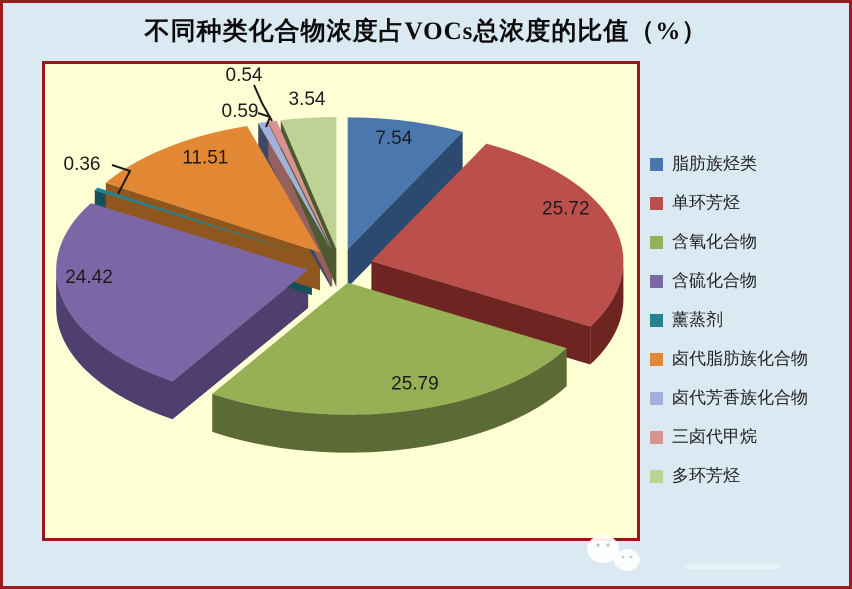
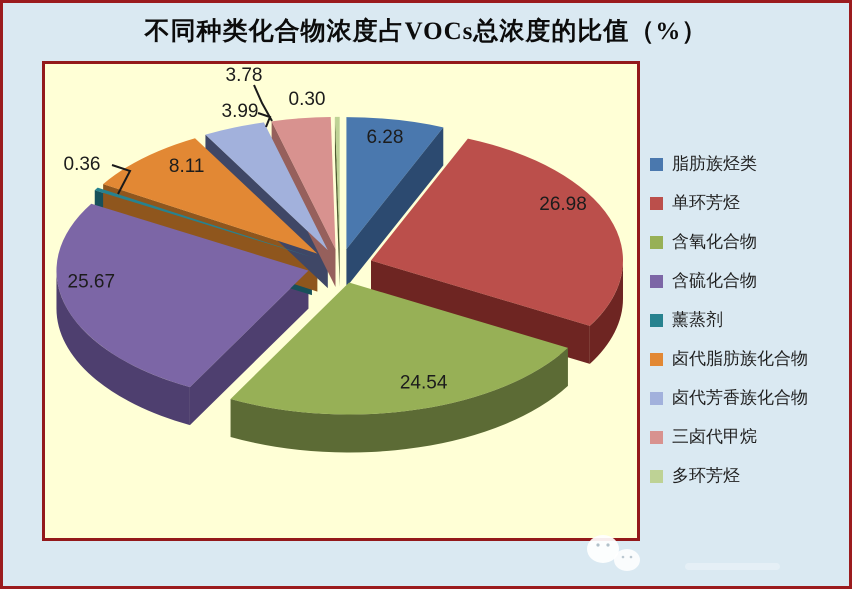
脂肪族烃类: 7.54 -> 6.28
单环芳烃: 25.72 -> 26.98
含氧化合物: 25.79 -> 24.54
含硫化合物: 24.42 -> 25.67
卤代脂肪族化合物: 11.51 -> 8.11
卤代芳香族化合物: 0.59 -> 3.99
三卤代甲烷: 0.54 -> 3.78
多环芳烃: 3.54 -> 0.30
